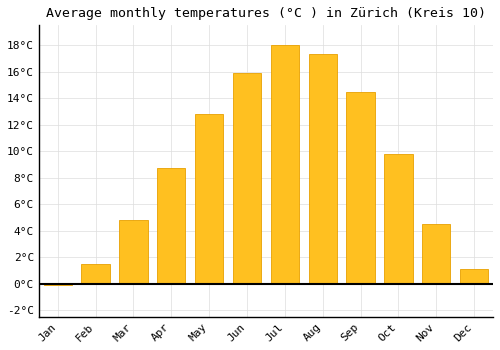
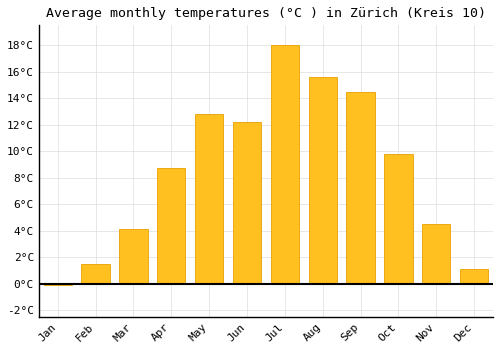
Mar: 4.8°C -> 4.1°C
Jun: 15.9°C -> 12.2°C
Aug: 17.3°C -> 15.6°C
